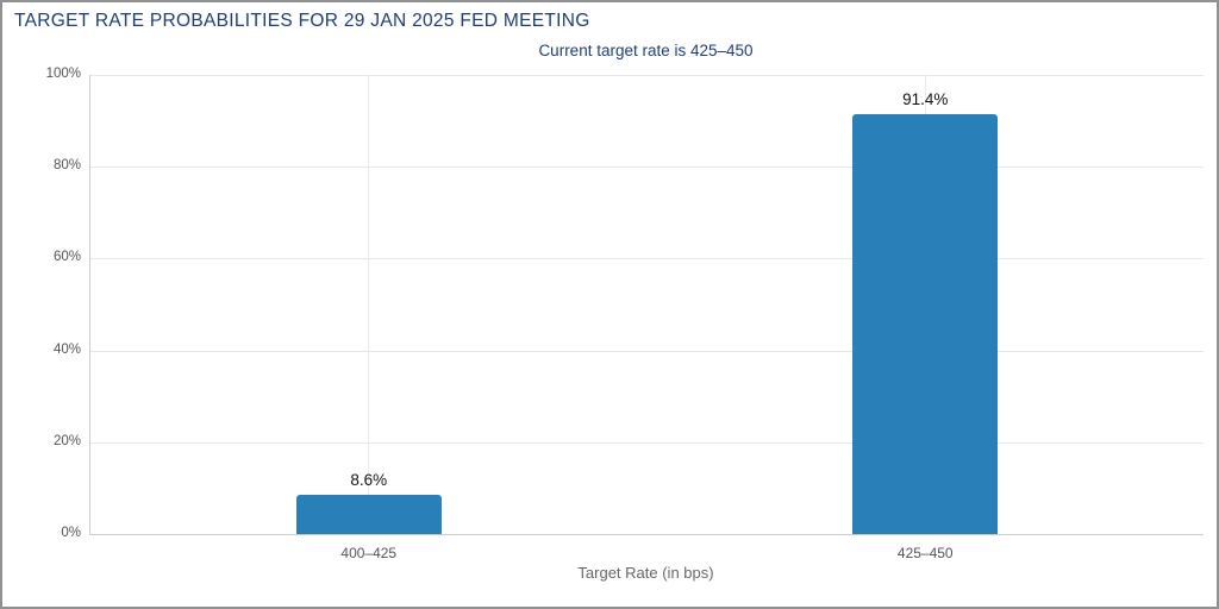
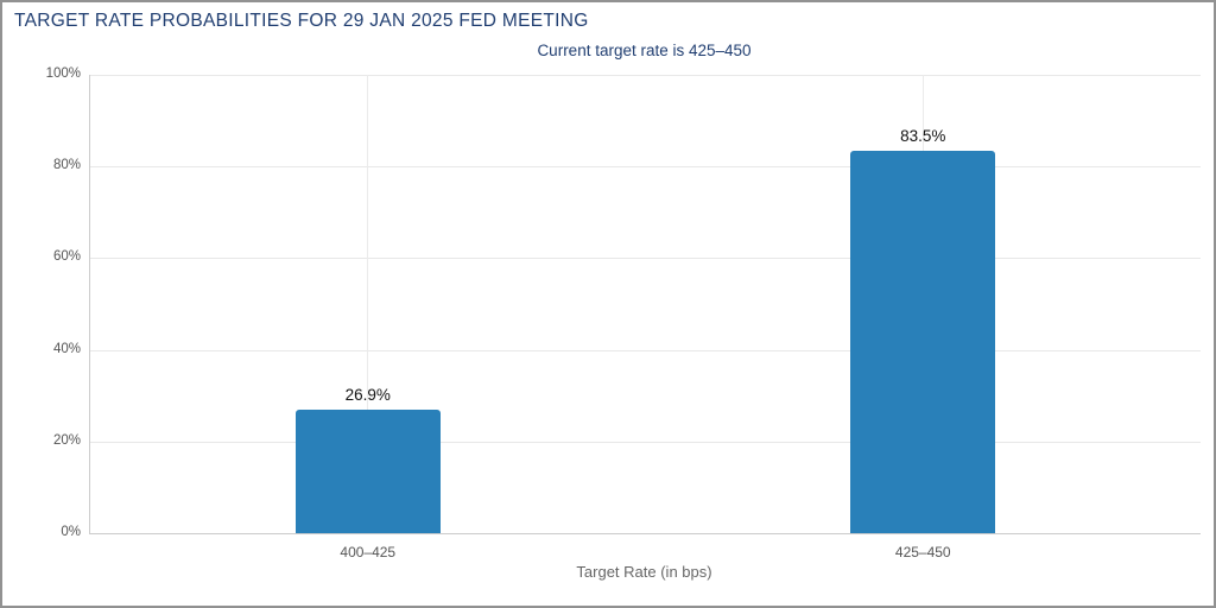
400–425: 8.6% -> 26.9%
425–450: 91.4% -> 83.5%
